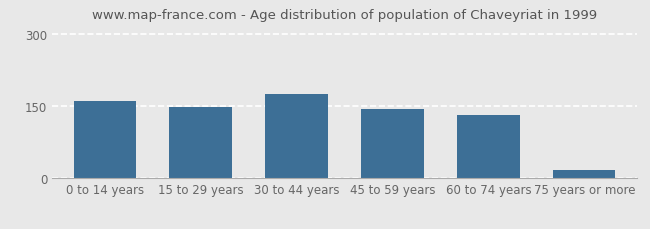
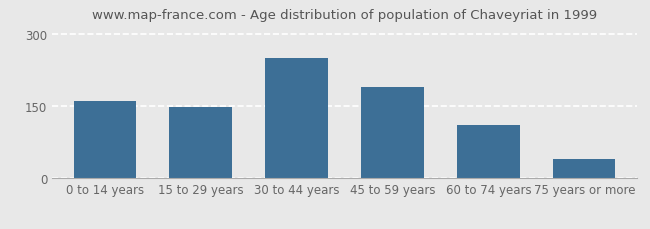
30 to 44 years: 175 -> 250
45 to 59 years: 144 -> 190
60 to 74 years: 132 -> 110
75 years or more: 18 -> 40
